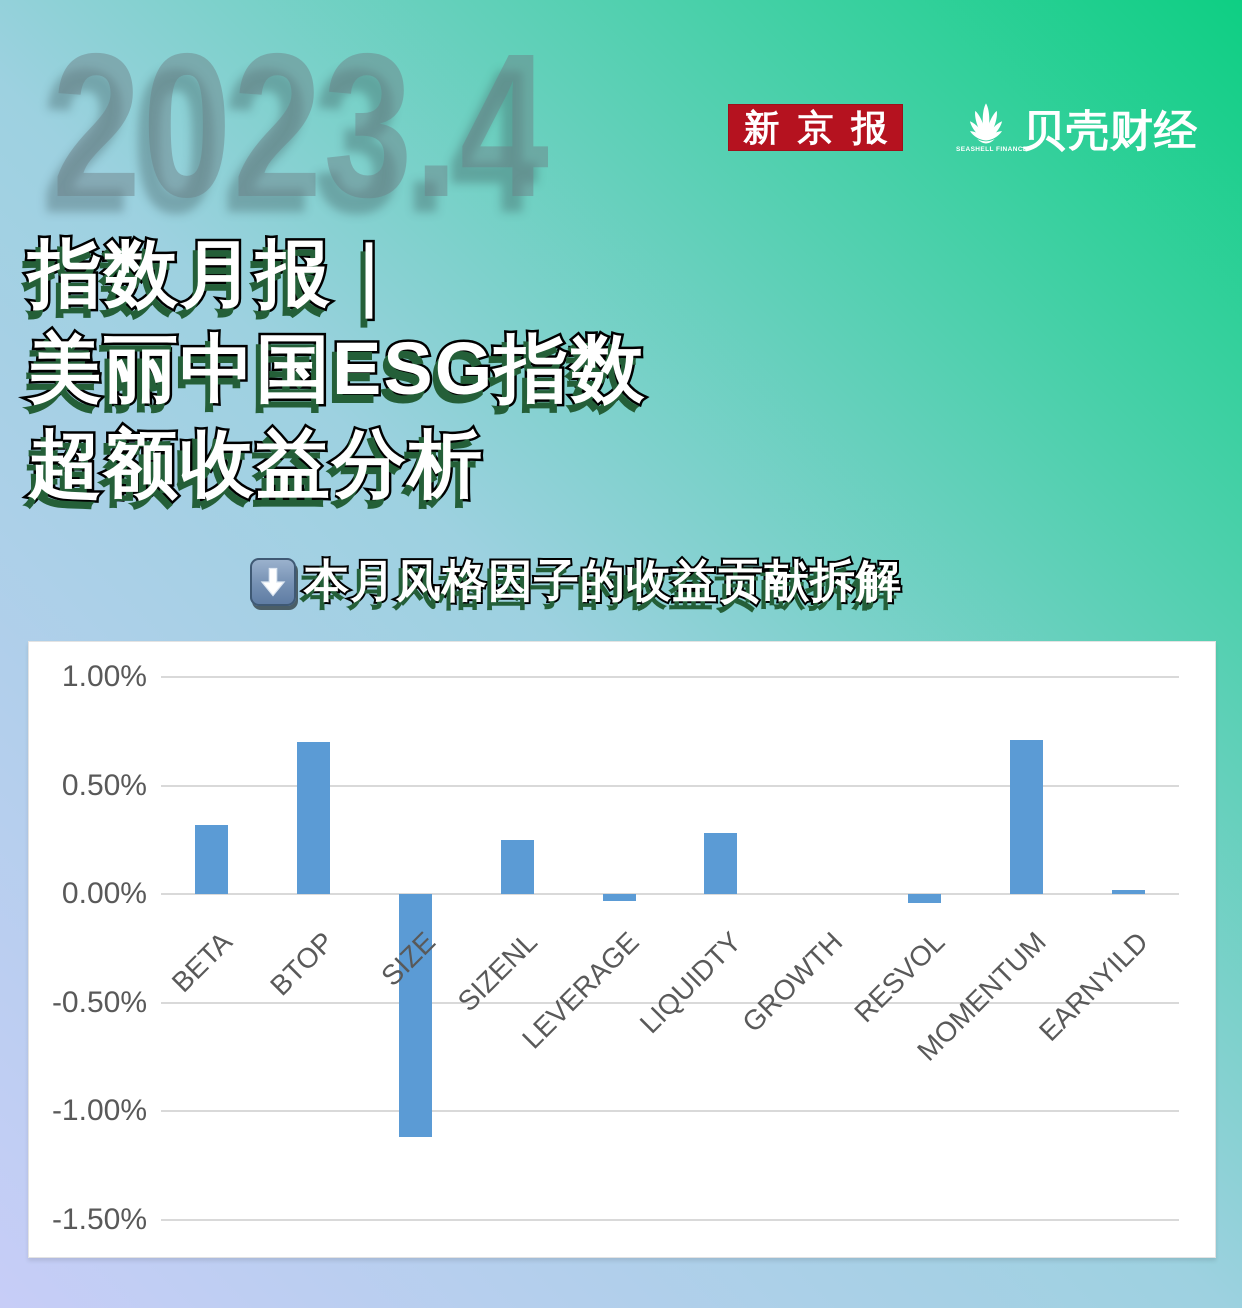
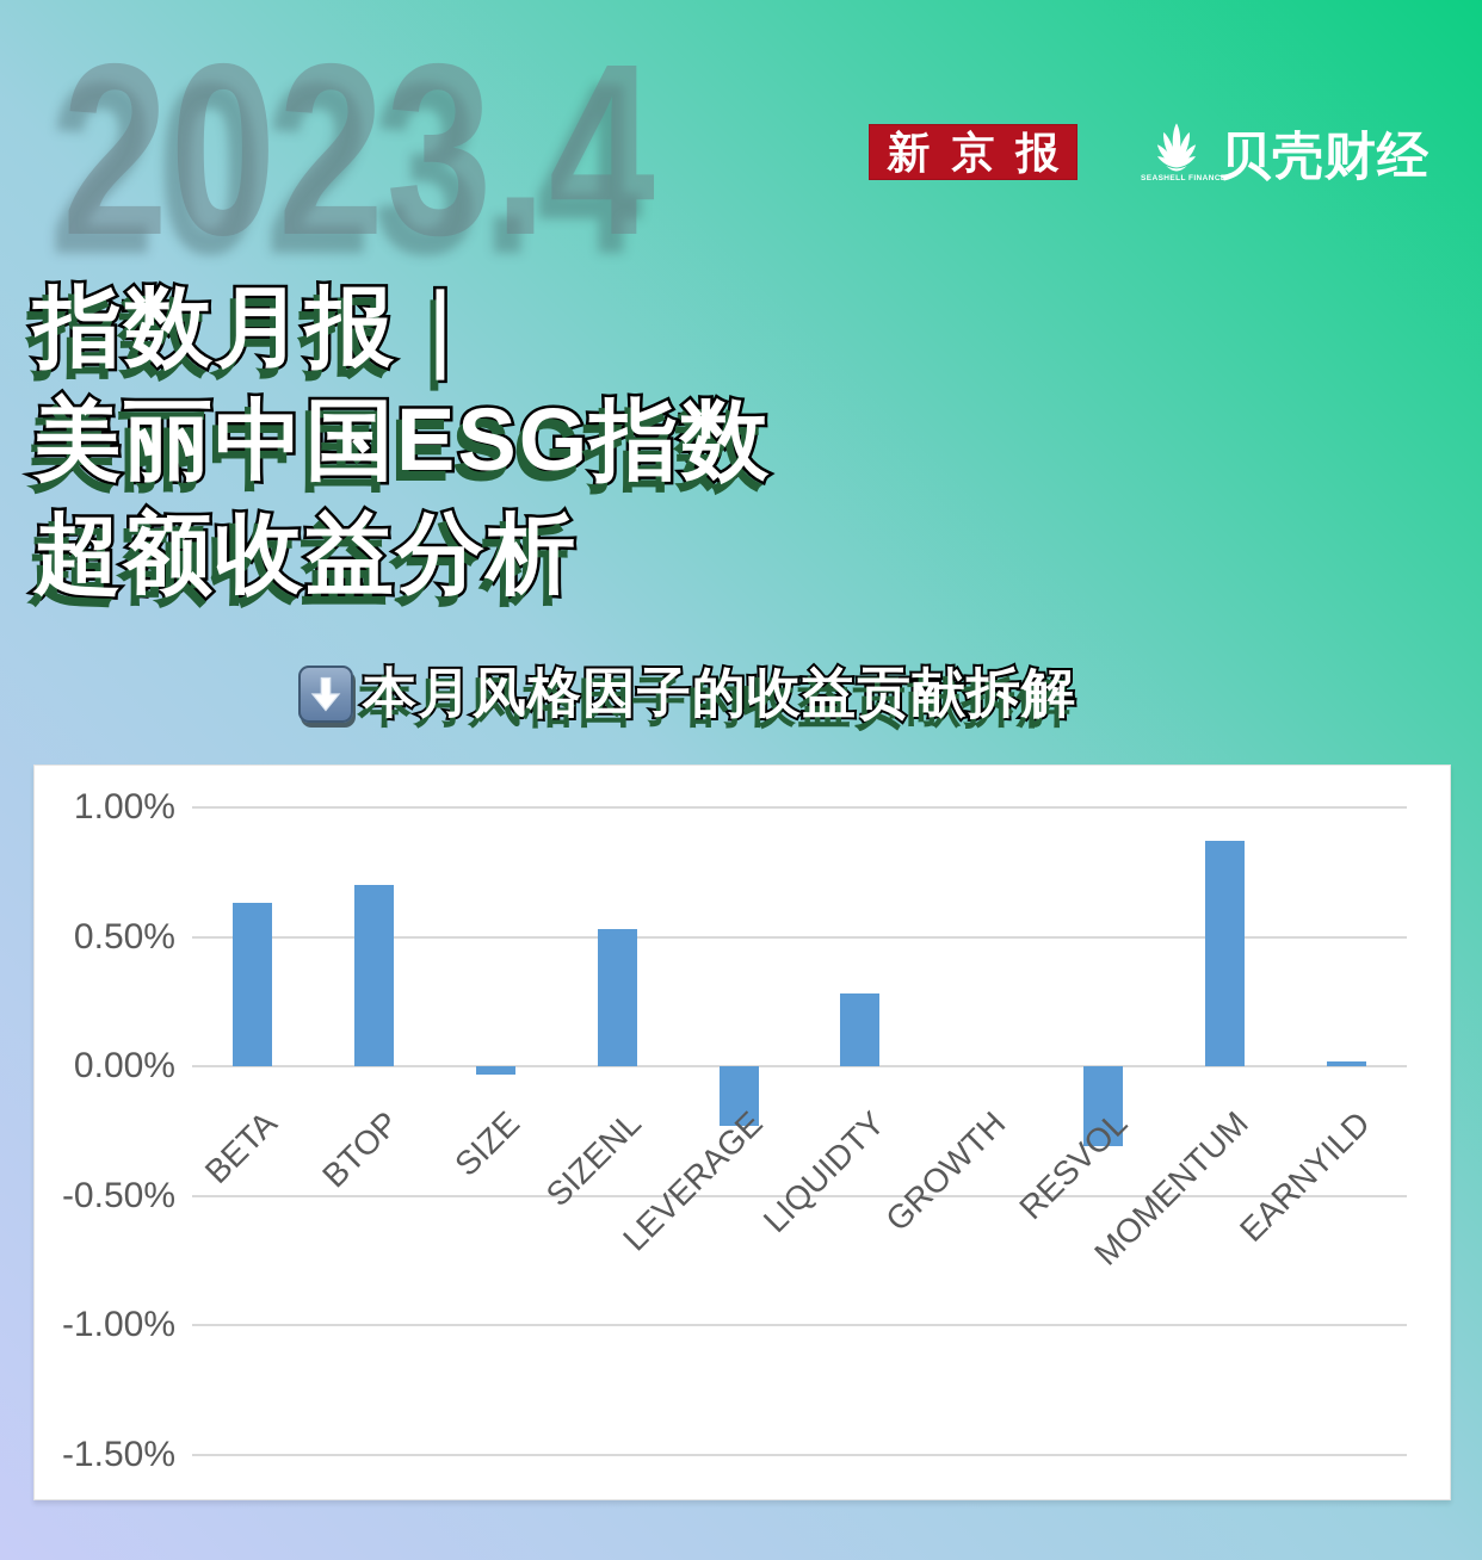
BETA: 0.32% -> 0.63%
SIZE: -1.12% -> -0.03%
SIZENL: 0.25% -> 0.53%
LEVERAGE: -0.03% -> -0.23%
RESVOL: -0.04% -> -0.31%
MOMENTUM: 0.71% -> 0.87%
